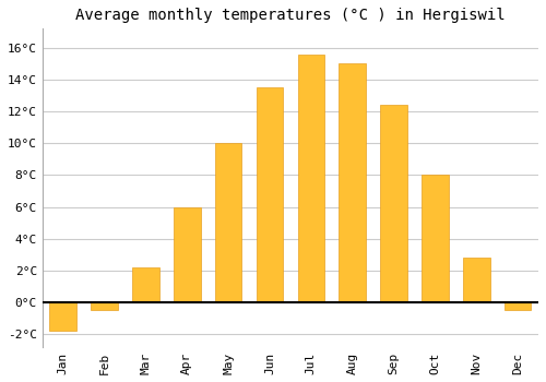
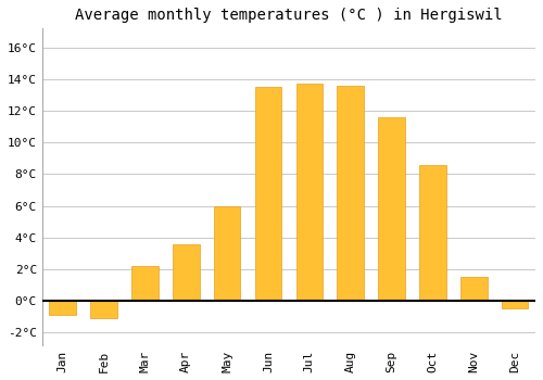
Jan: -1.8°C -> -0.9°C
Feb: -0.5°C -> -1.1°C
Apr: 6.0°C -> 3.6°C
May: 10.0°C -> 6.0°C
Jul: 15.6°C -> 13.7°C
Aug: 15.0°C -> 13.6°C
Sep: 12.4°C -> 11.6°C
Oct: 8.0°C -> 8.6°C
Nov: 2.8°C -> 1.5°C
